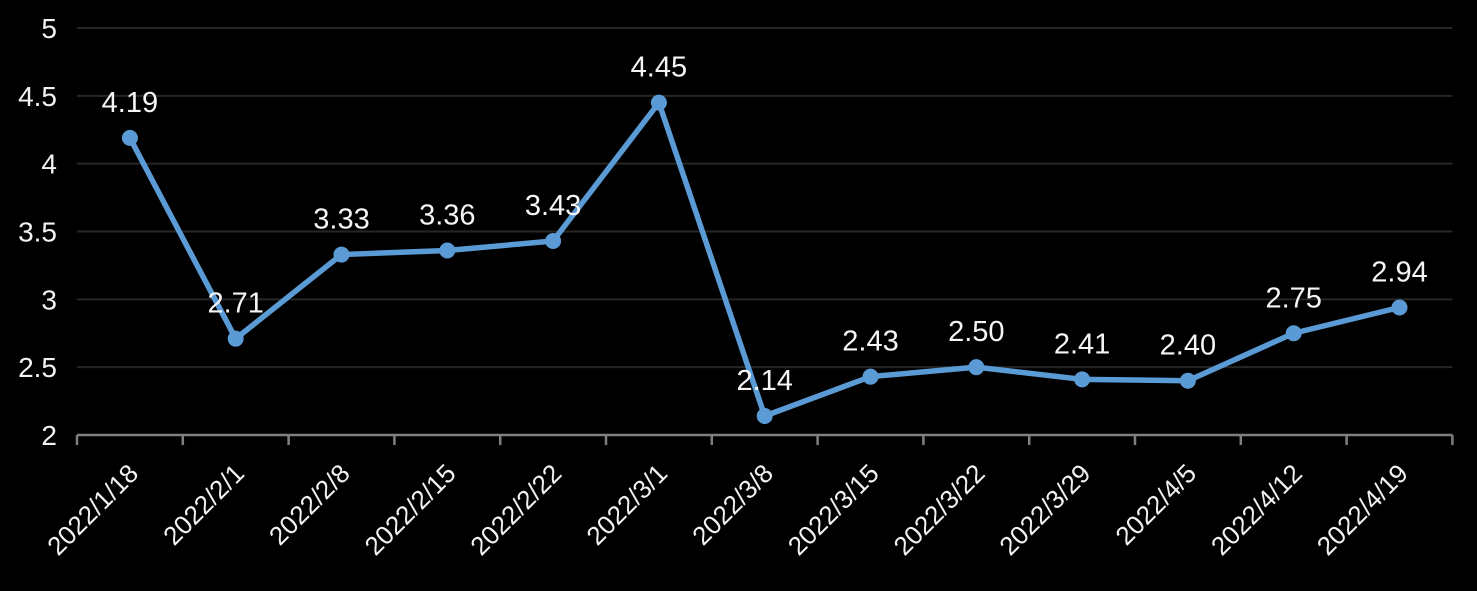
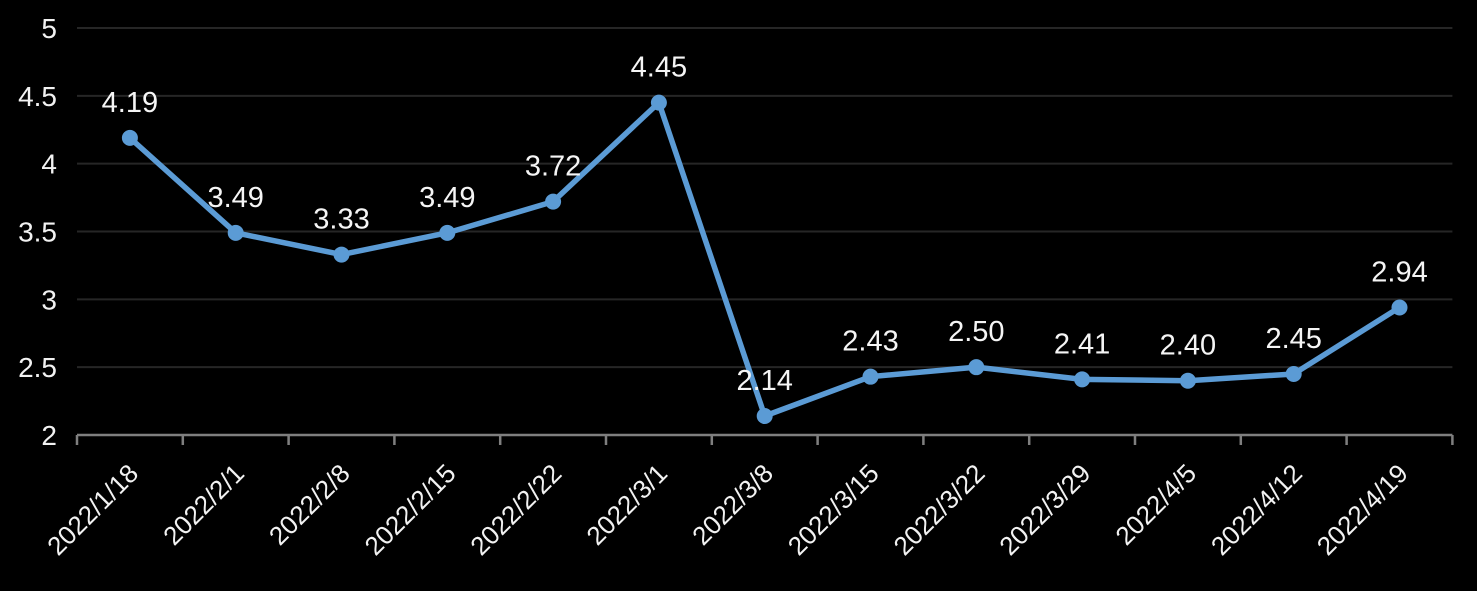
2022/2/1: 2.71 -> 3.49
2022/2/15: 3.36 -> 3.49
2022/2/22: 3.43 -> 3.72
2022/4/12: 2.75 -> 2.45
